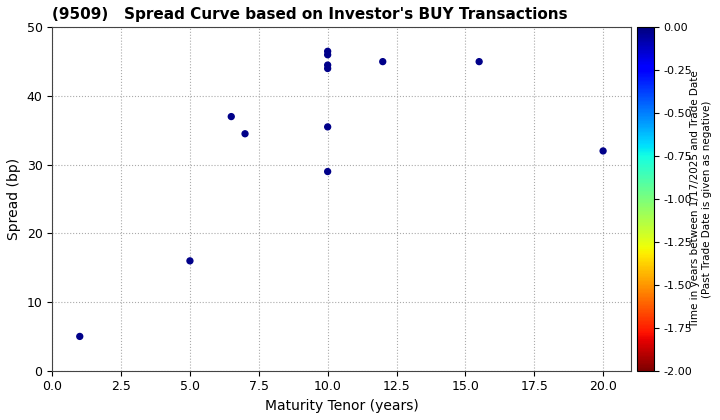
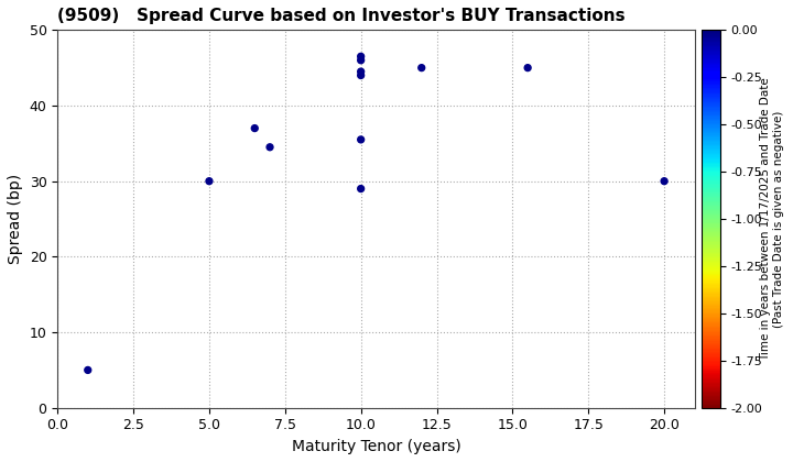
5.0: 16.0 -> 30.0
20.0: 32.0 -> 30.0
